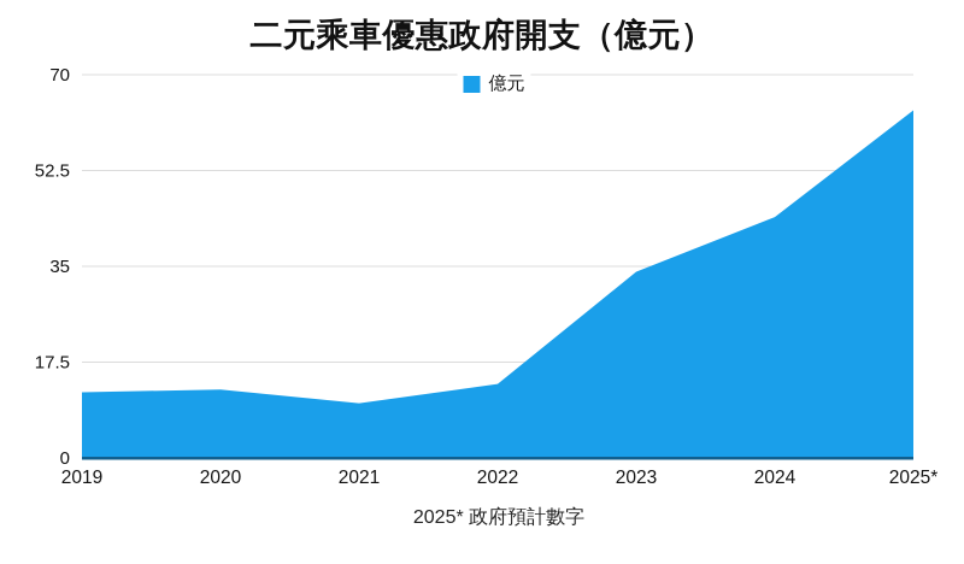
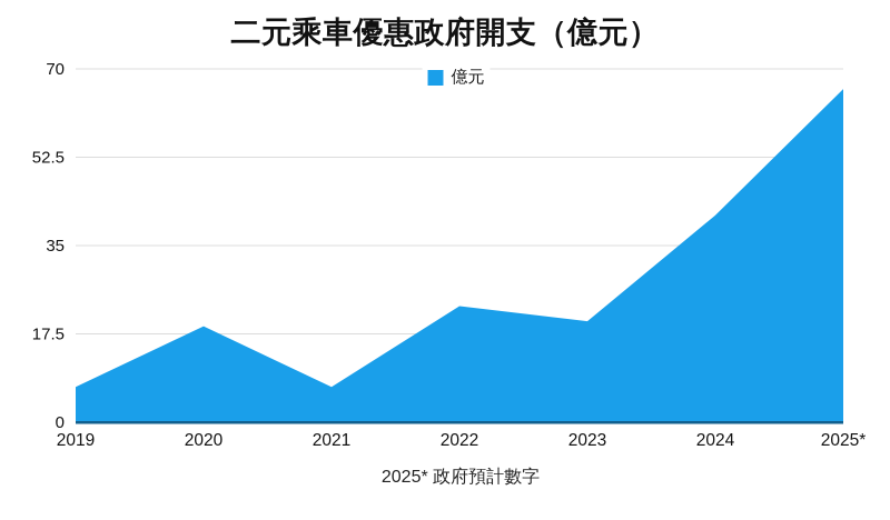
2019: 12 -> 7
2020: 12 -> 19
2021: 10 -> 7
2022: 14 -> 23
2023: 34 -> 20
2024: 44 -> 41
2025*: 64 -> 66
